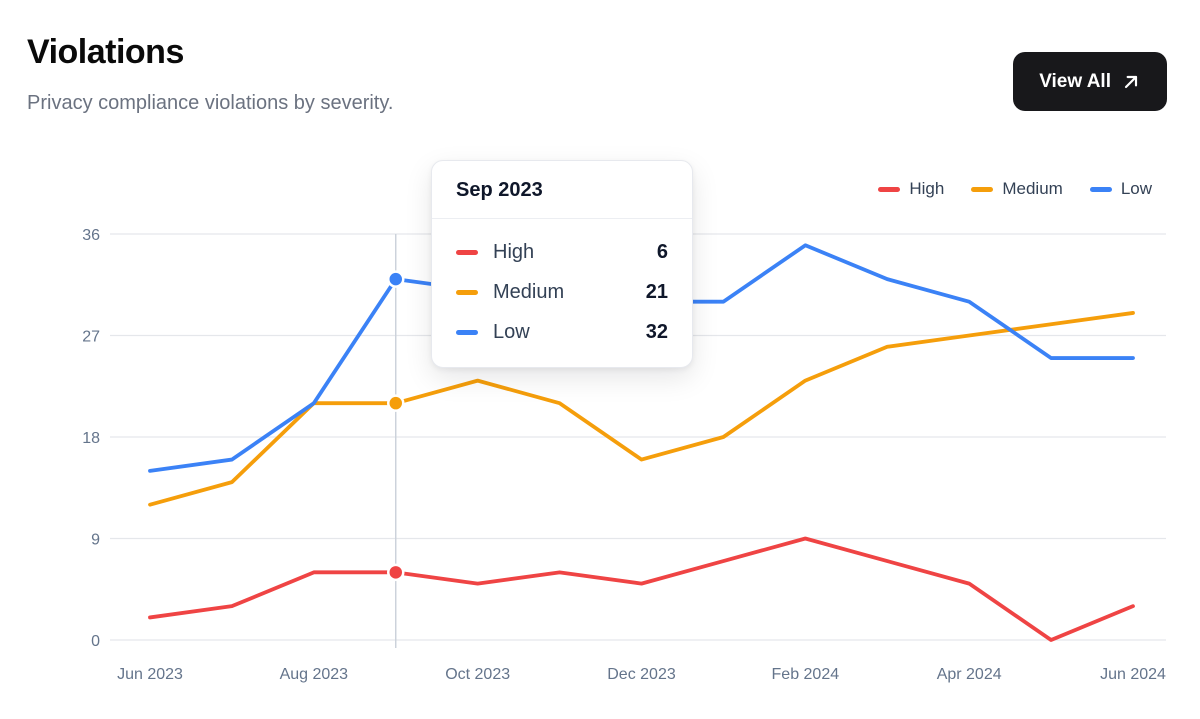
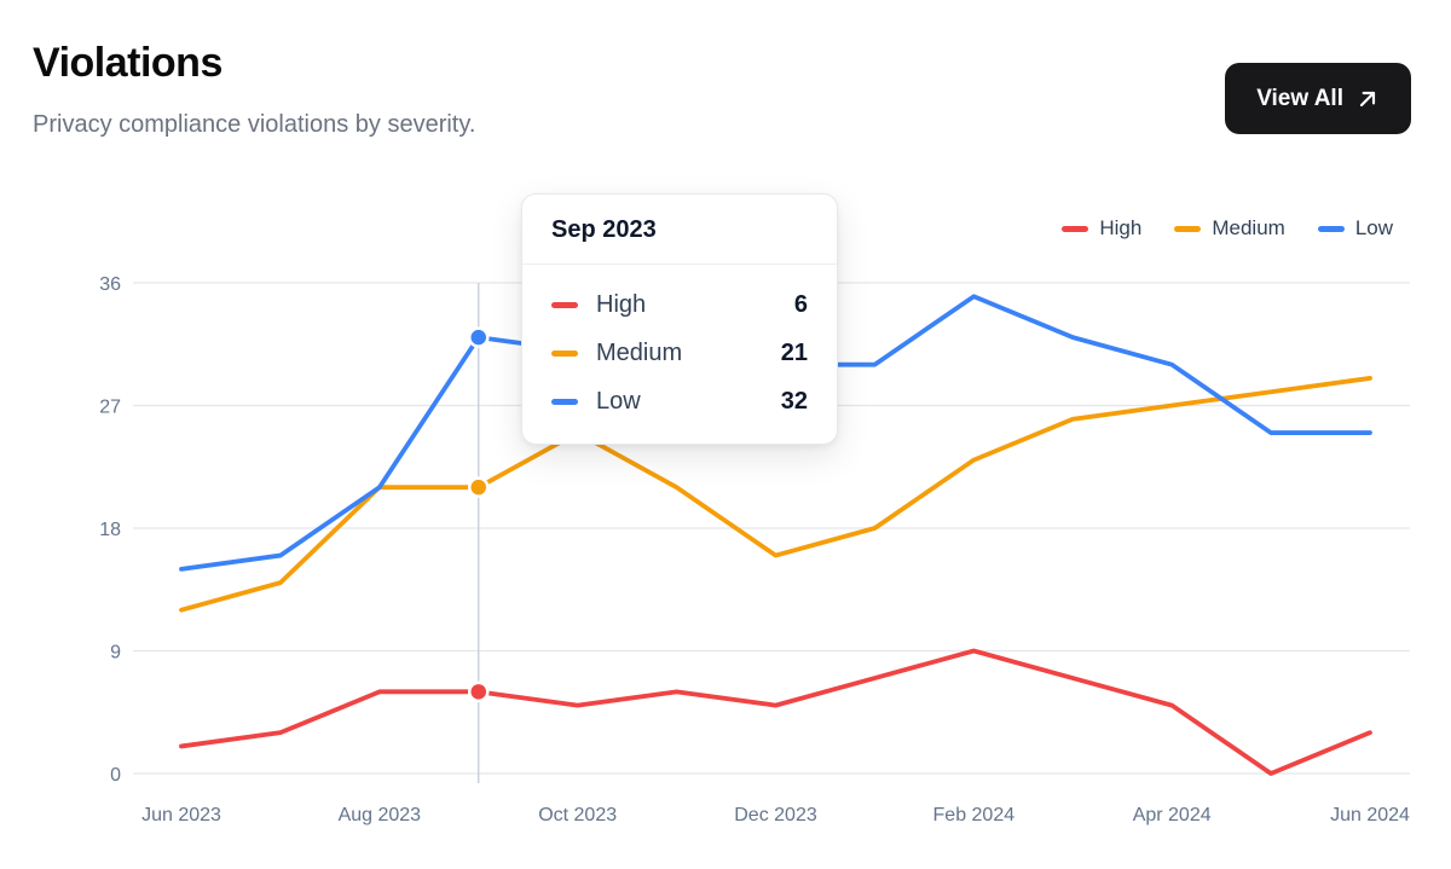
Medium/Oct 2023: 23 -> 25
